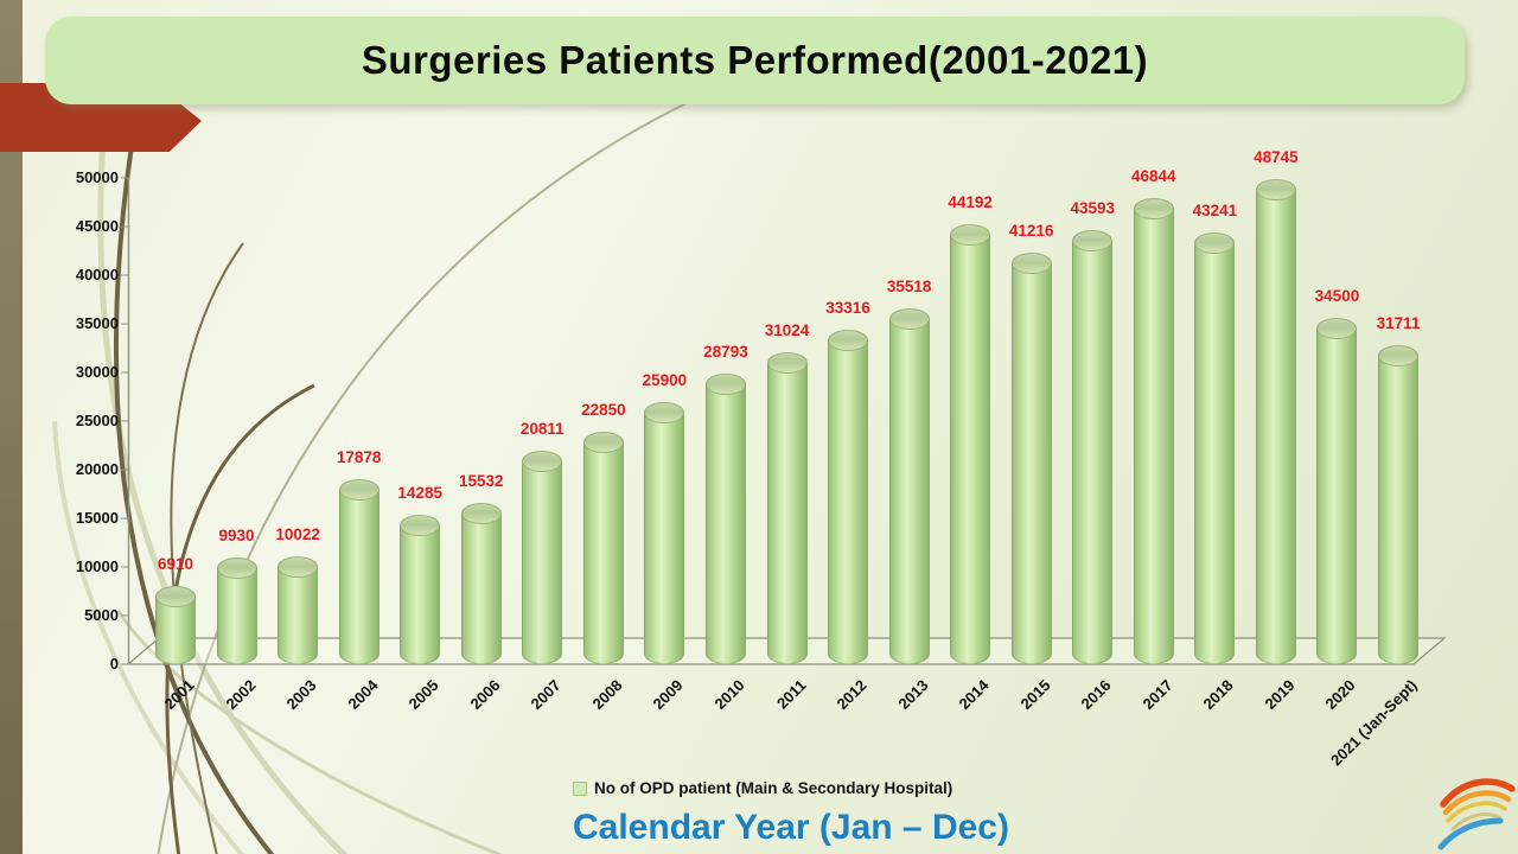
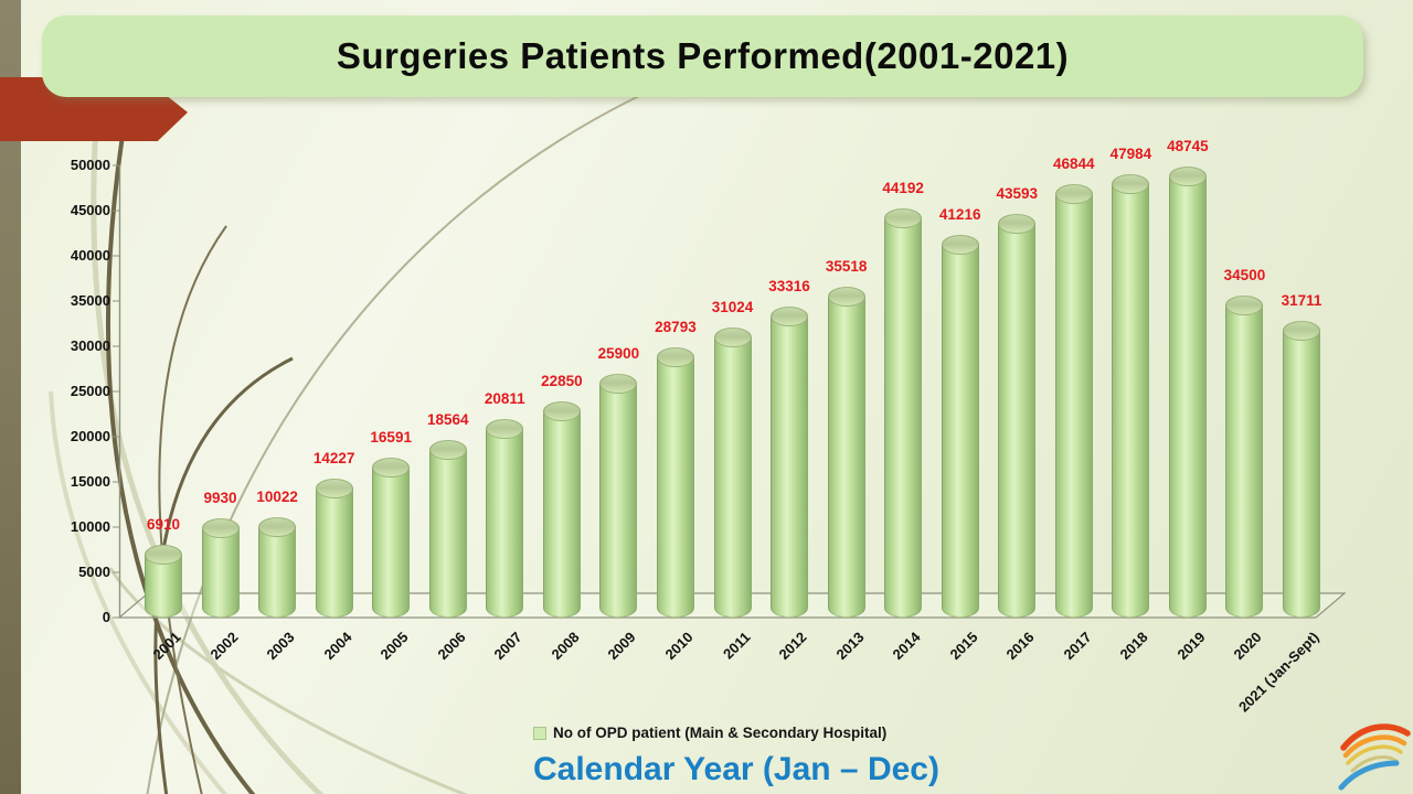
2004: 17878 -> 14227
2005: 14285 -> 16591
2006: 15532 -> 18564
2018: 43241 -> 47984
